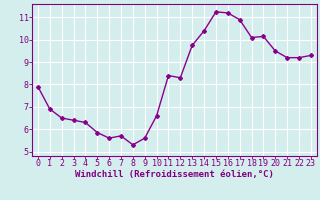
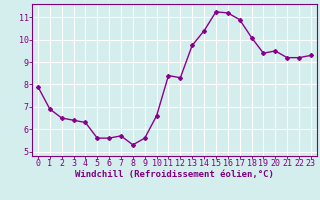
5: 5.85 -> 5.60
19: 10.15 -> 9.40
